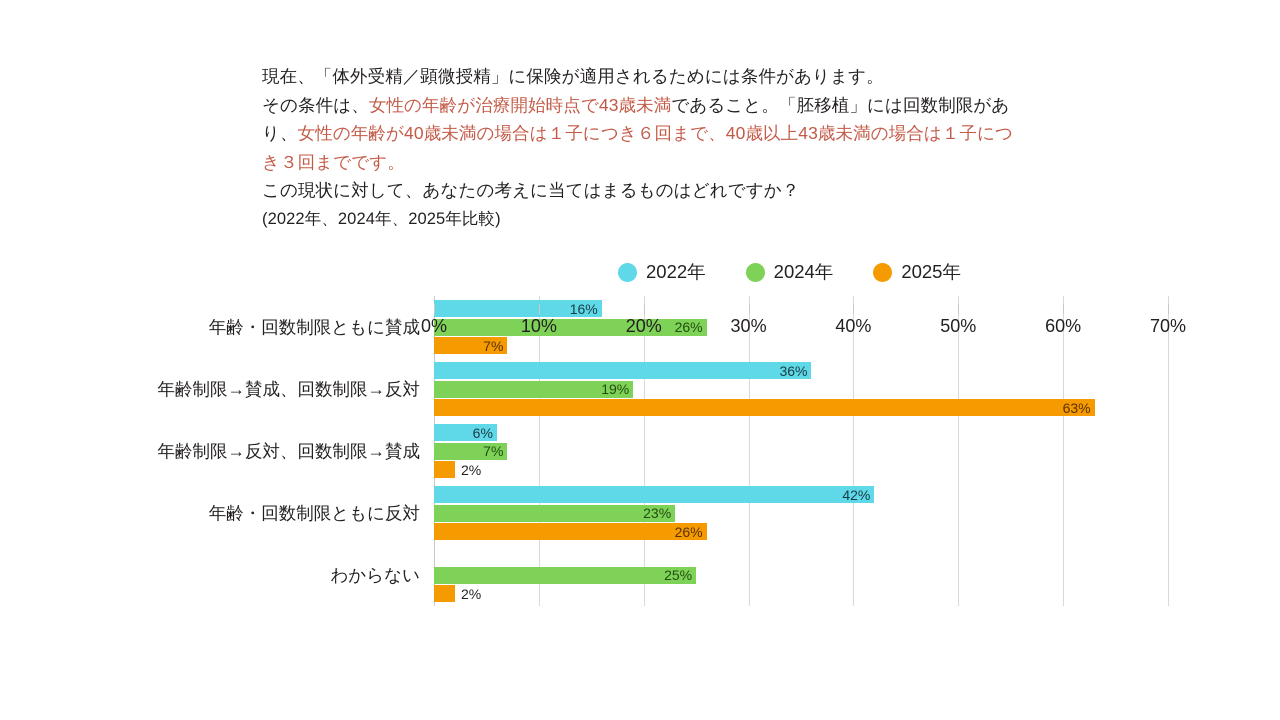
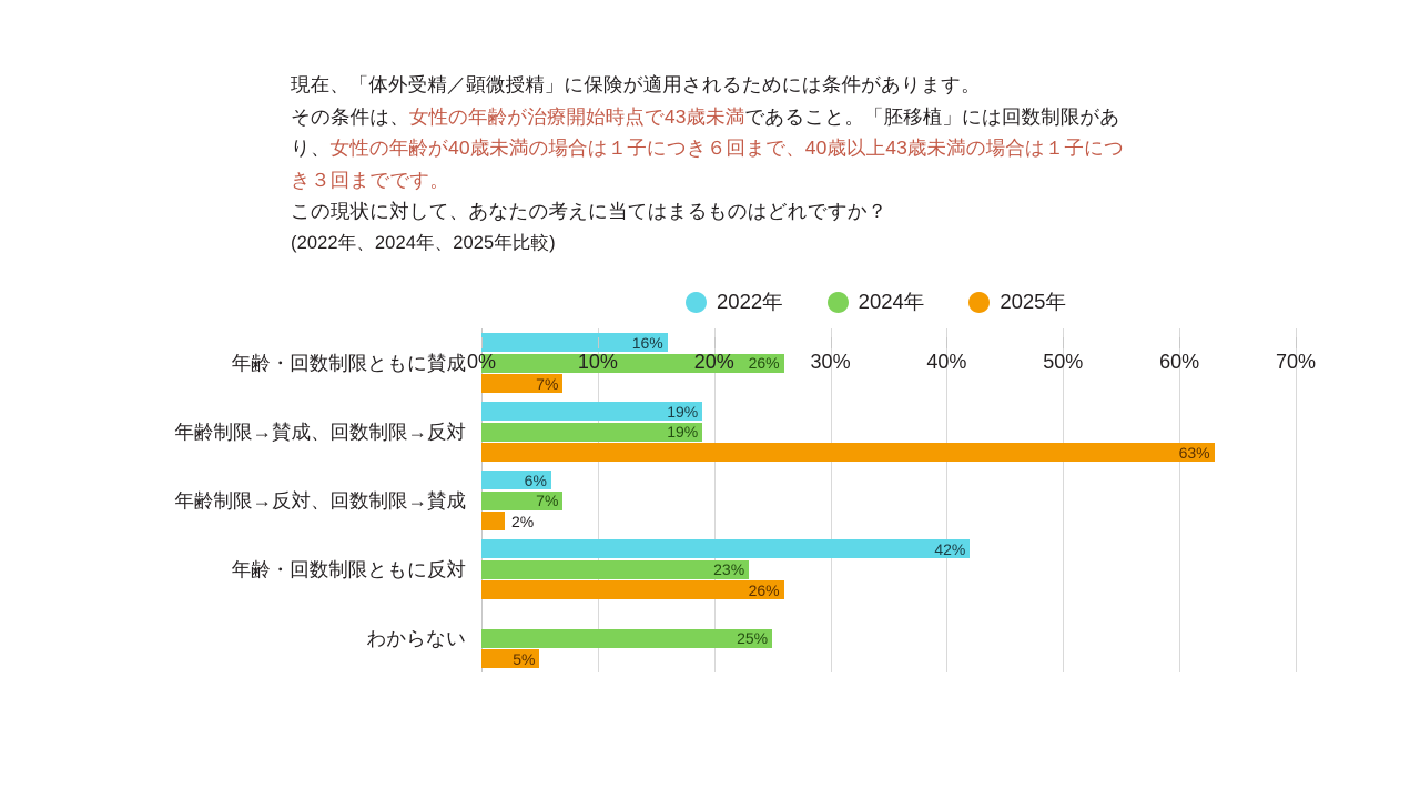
2022年/年齢制限→賛成、回数制限→反対: 36% -> 19%
2025年/わからない: 2% -> 5%
